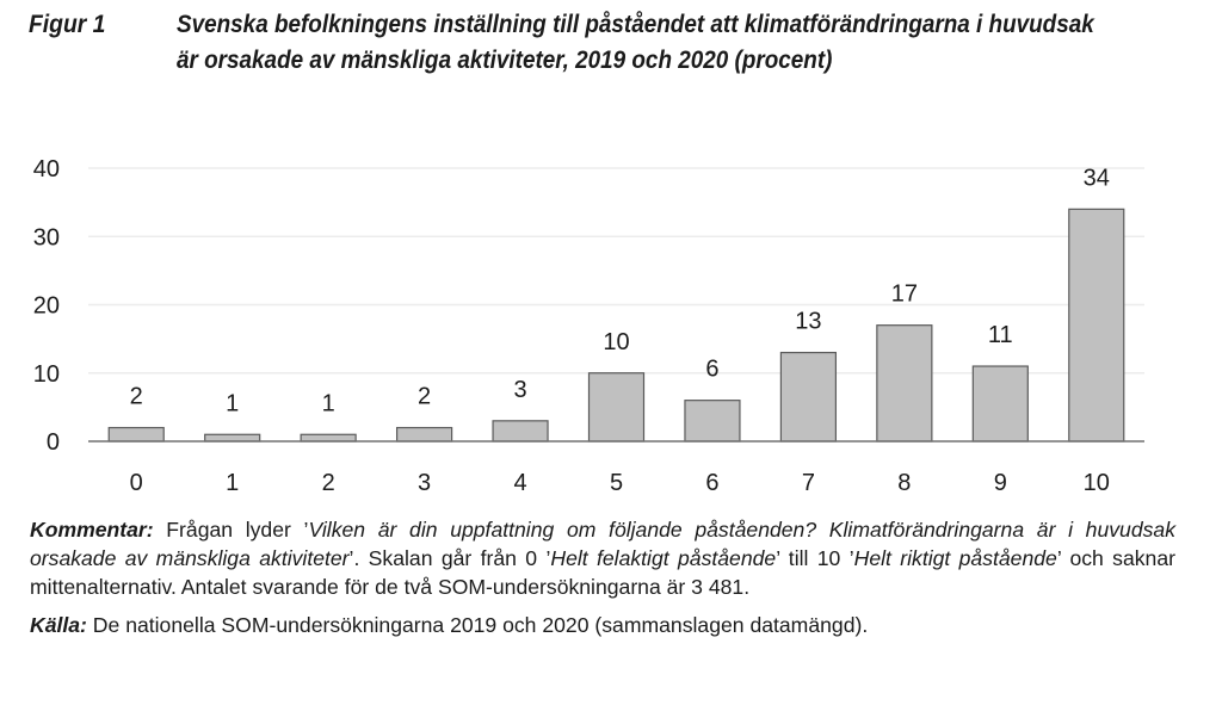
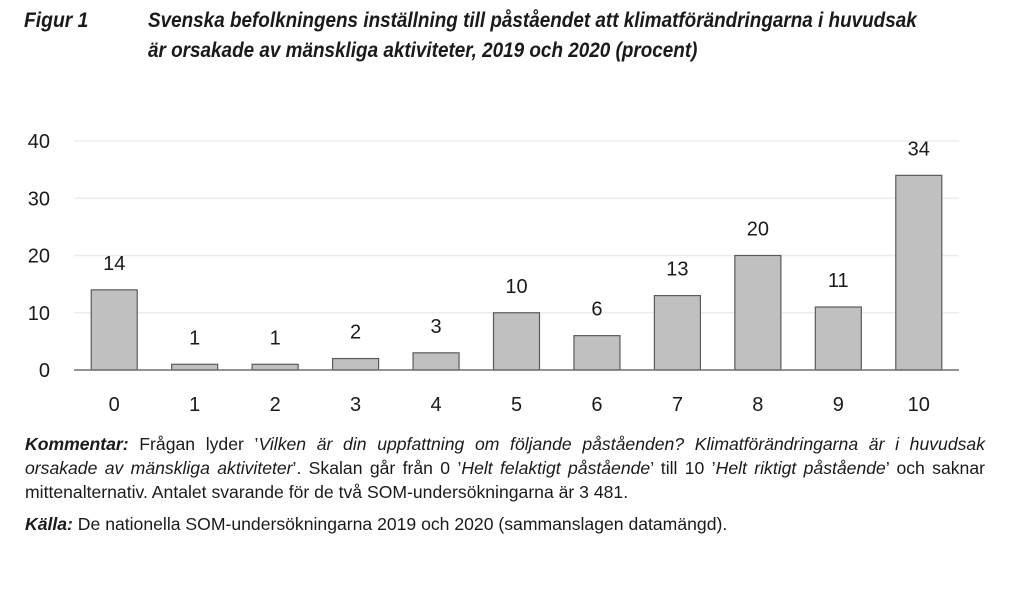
0: 2 -> 14
8: 17 -> 20
